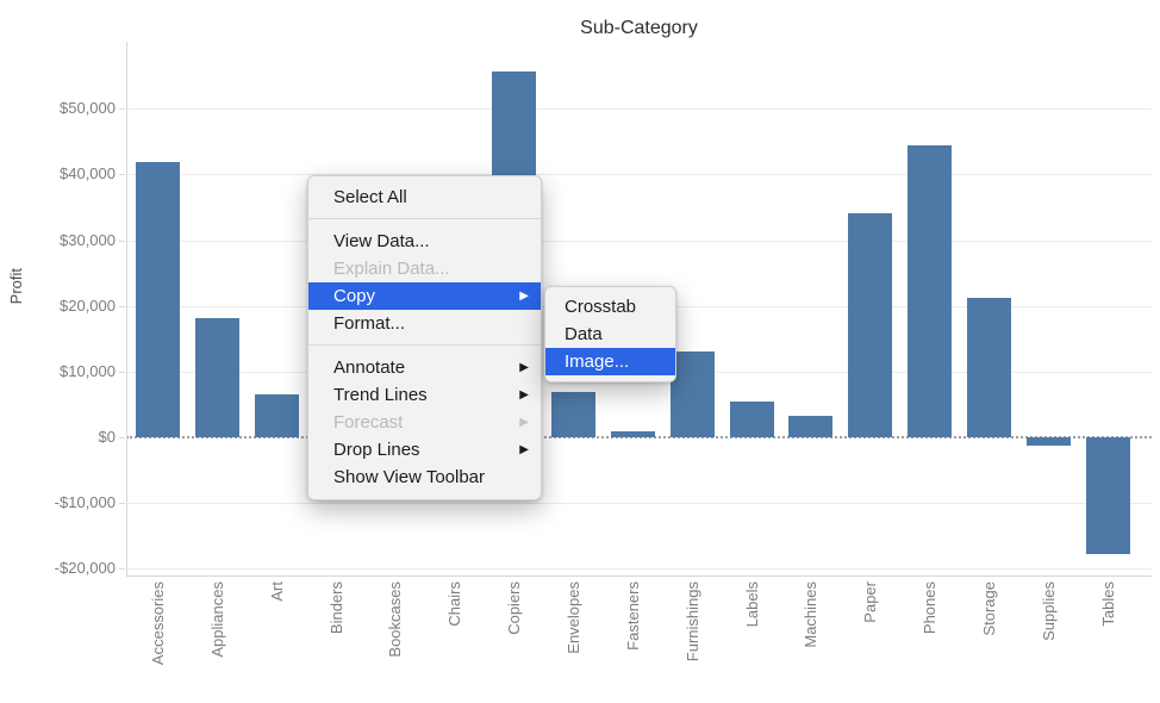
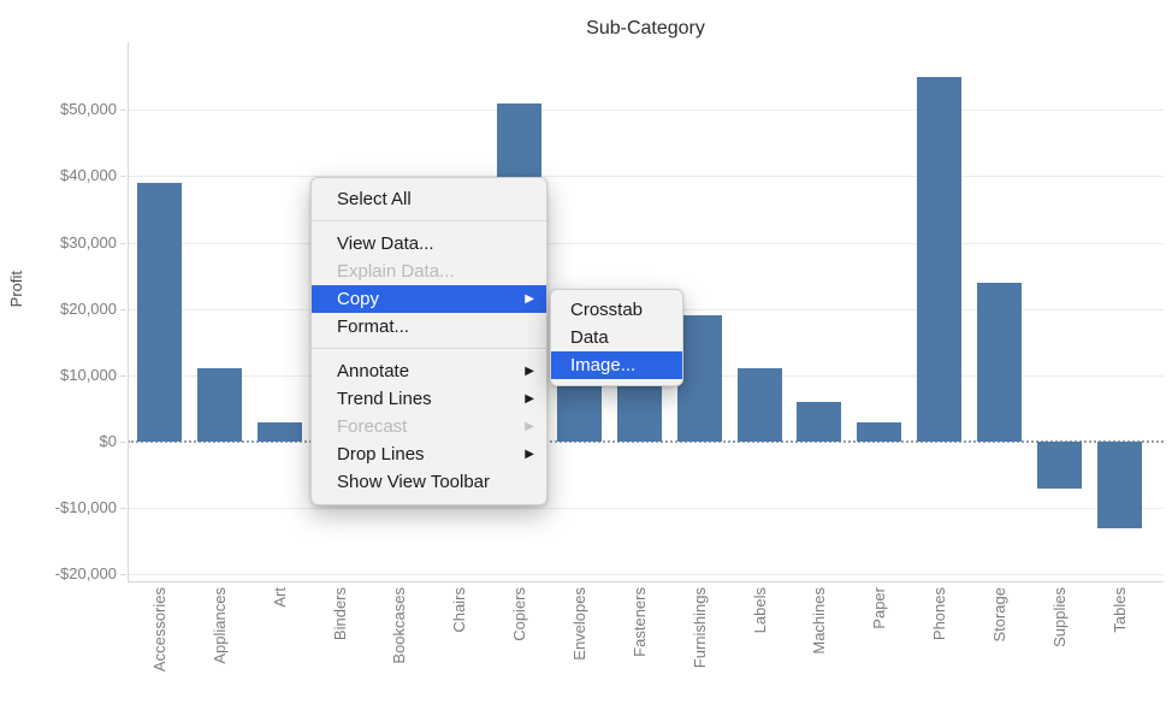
Accessories: $42000 -> $39000
Appliances: $18000 -> $11000
Art: $7000 -> $3000
Copiers: $56000 -> $51000
Envelopes: $7000 -> $10000
Fasteners: $1000 -> $23000
Furnishings: $13000 -> $19000
Labels: $6000 -> $11000
Machines: $3000 -> $6000
Paper: $34000 -> $3000
Phones: $45000 -> $55000
Storage: $21000 -> $24000
Supplies: -$1000 -> -$7000
Tables: -$18000 -> -$13000
